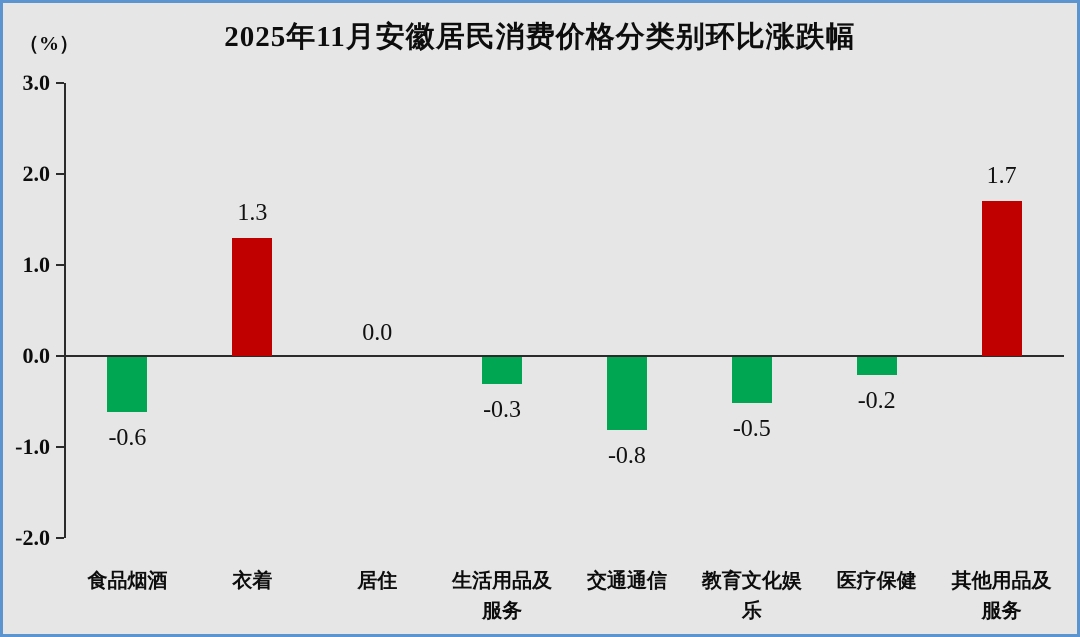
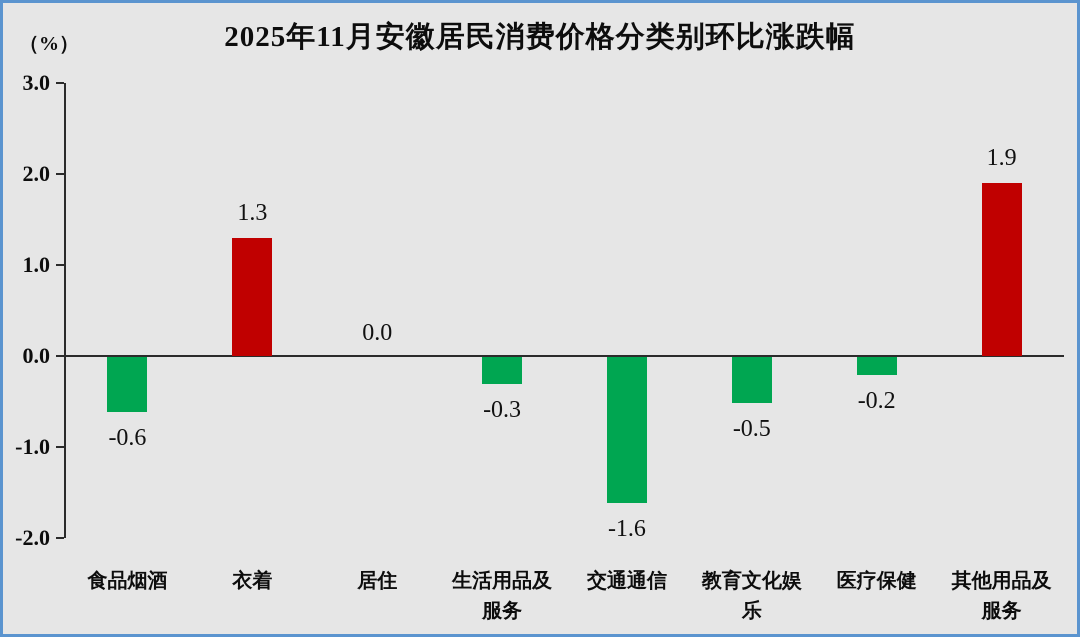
交通通信: -0.8 -> -1.6
其他用品及服务: 1.7 -> 1.9
